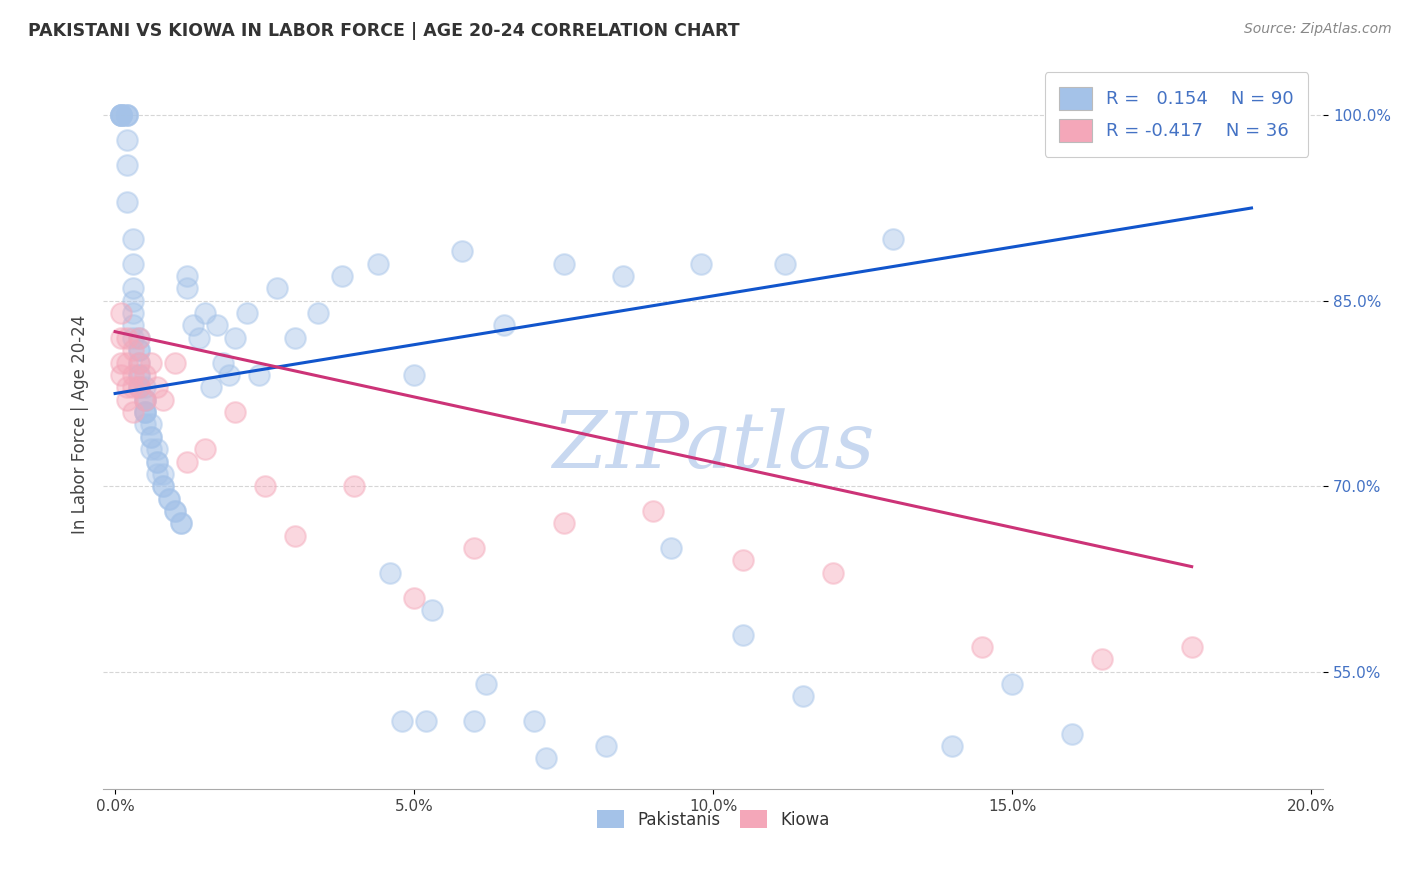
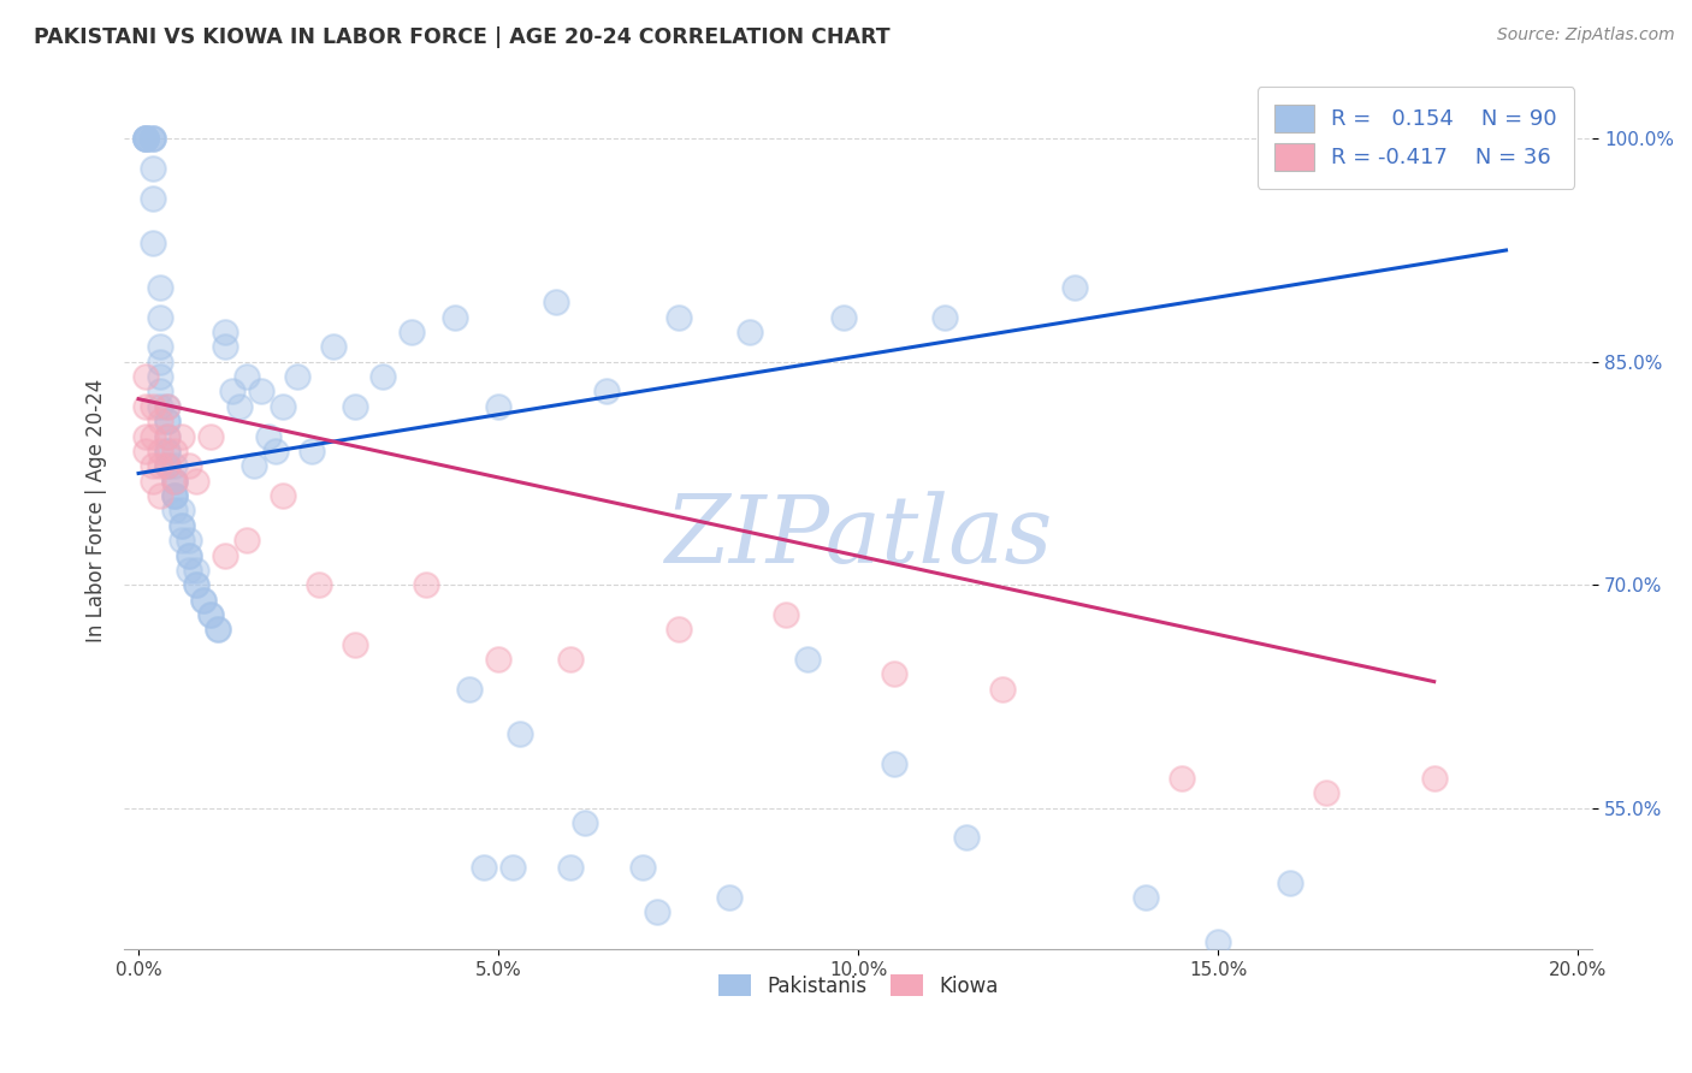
Pakistanis/5.0%: 79% -> 82%
Kiowa/5.0%: 61% -> 65%
Pakistanis/15.0%: 54% -> 46%
